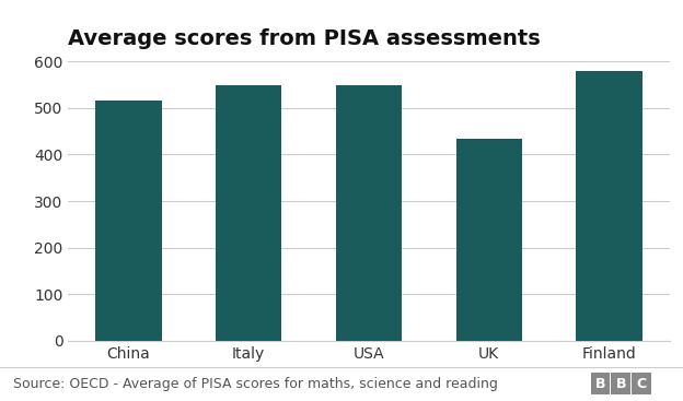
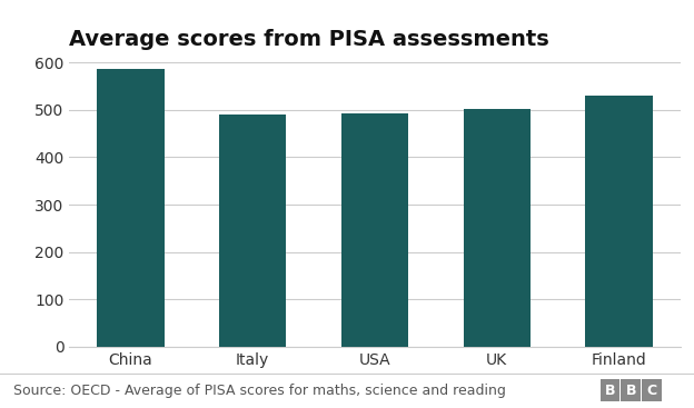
China: 515 -> 587
Italy: 550 -> 490
USA: 550 -> 492
UK: 435 -> 503
Finland: 580 -> 529
